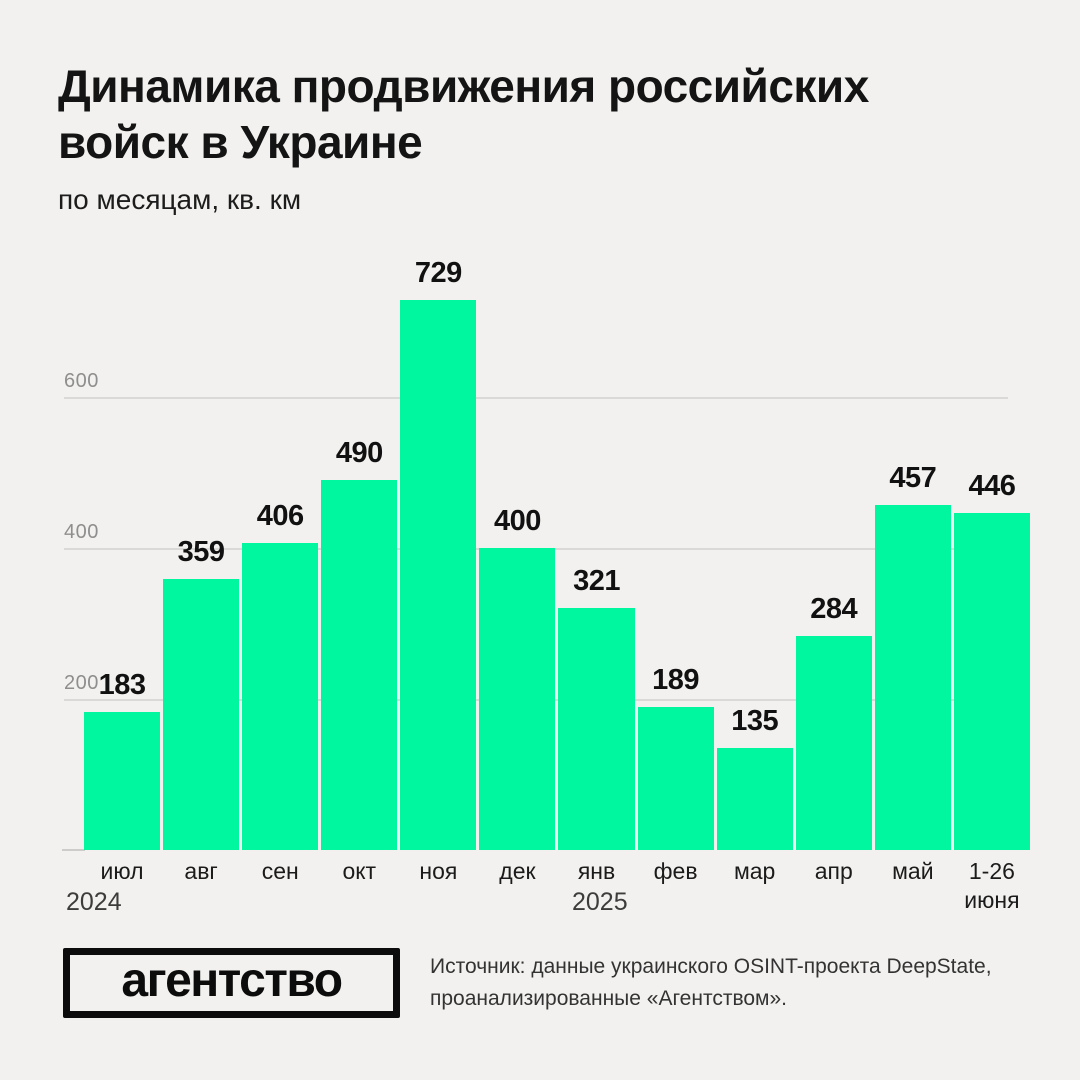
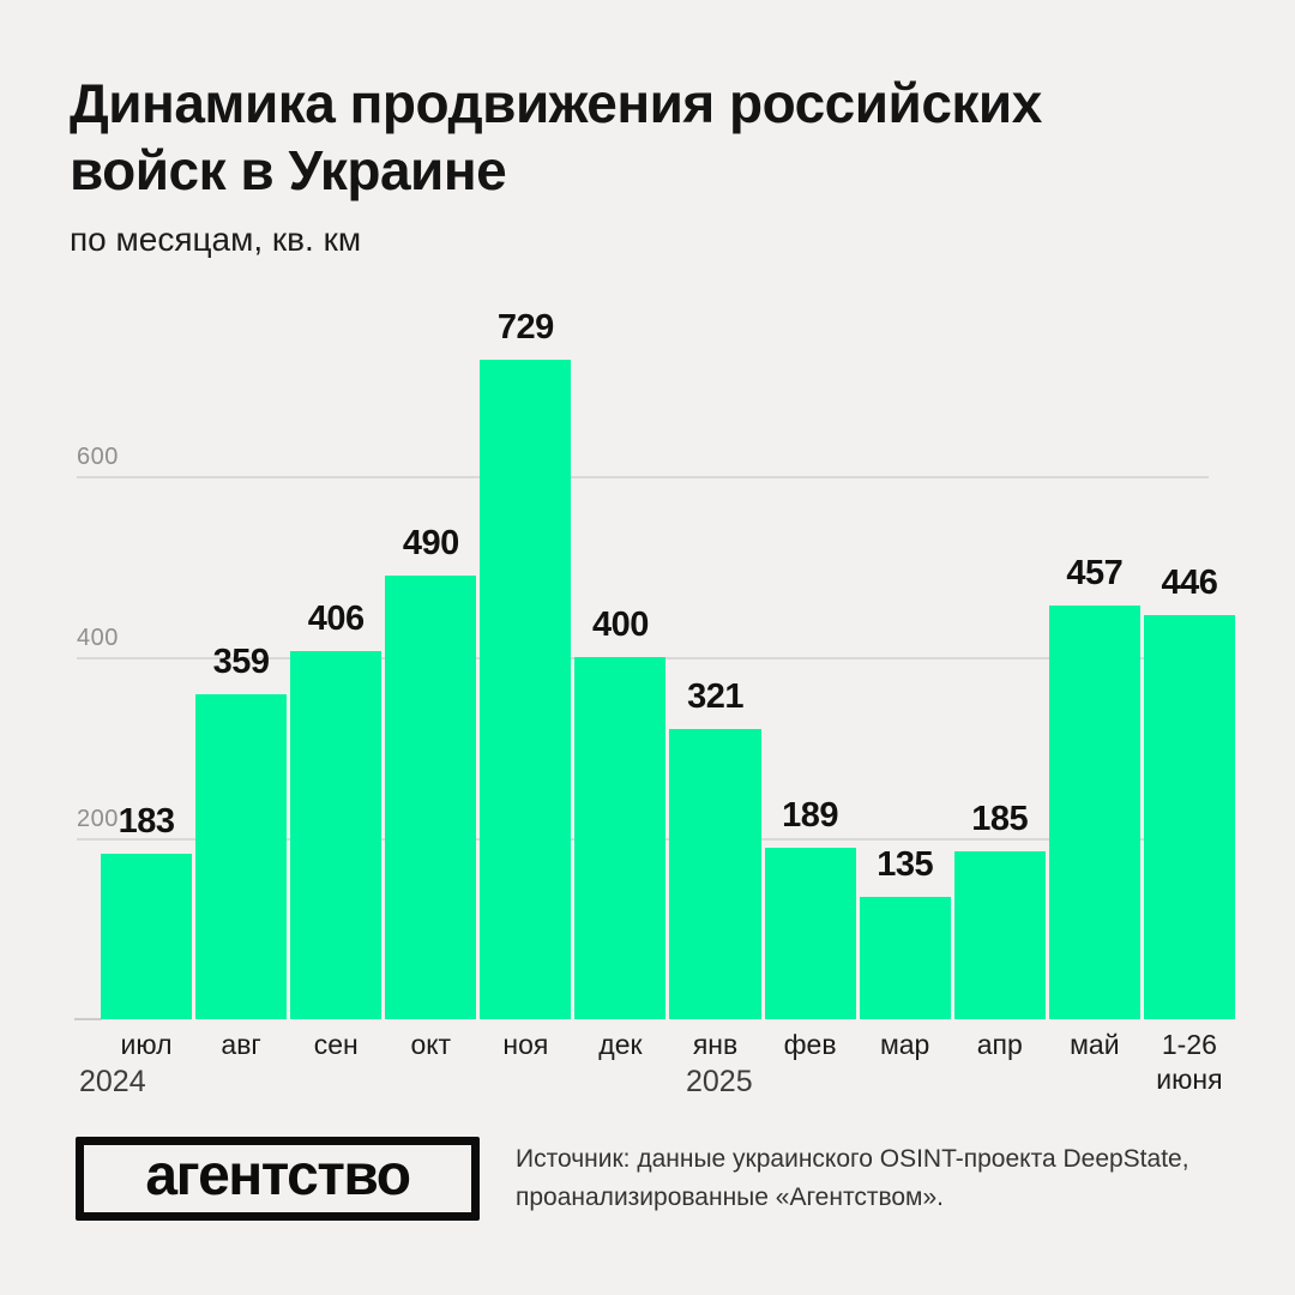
апр: 284 -> 185
